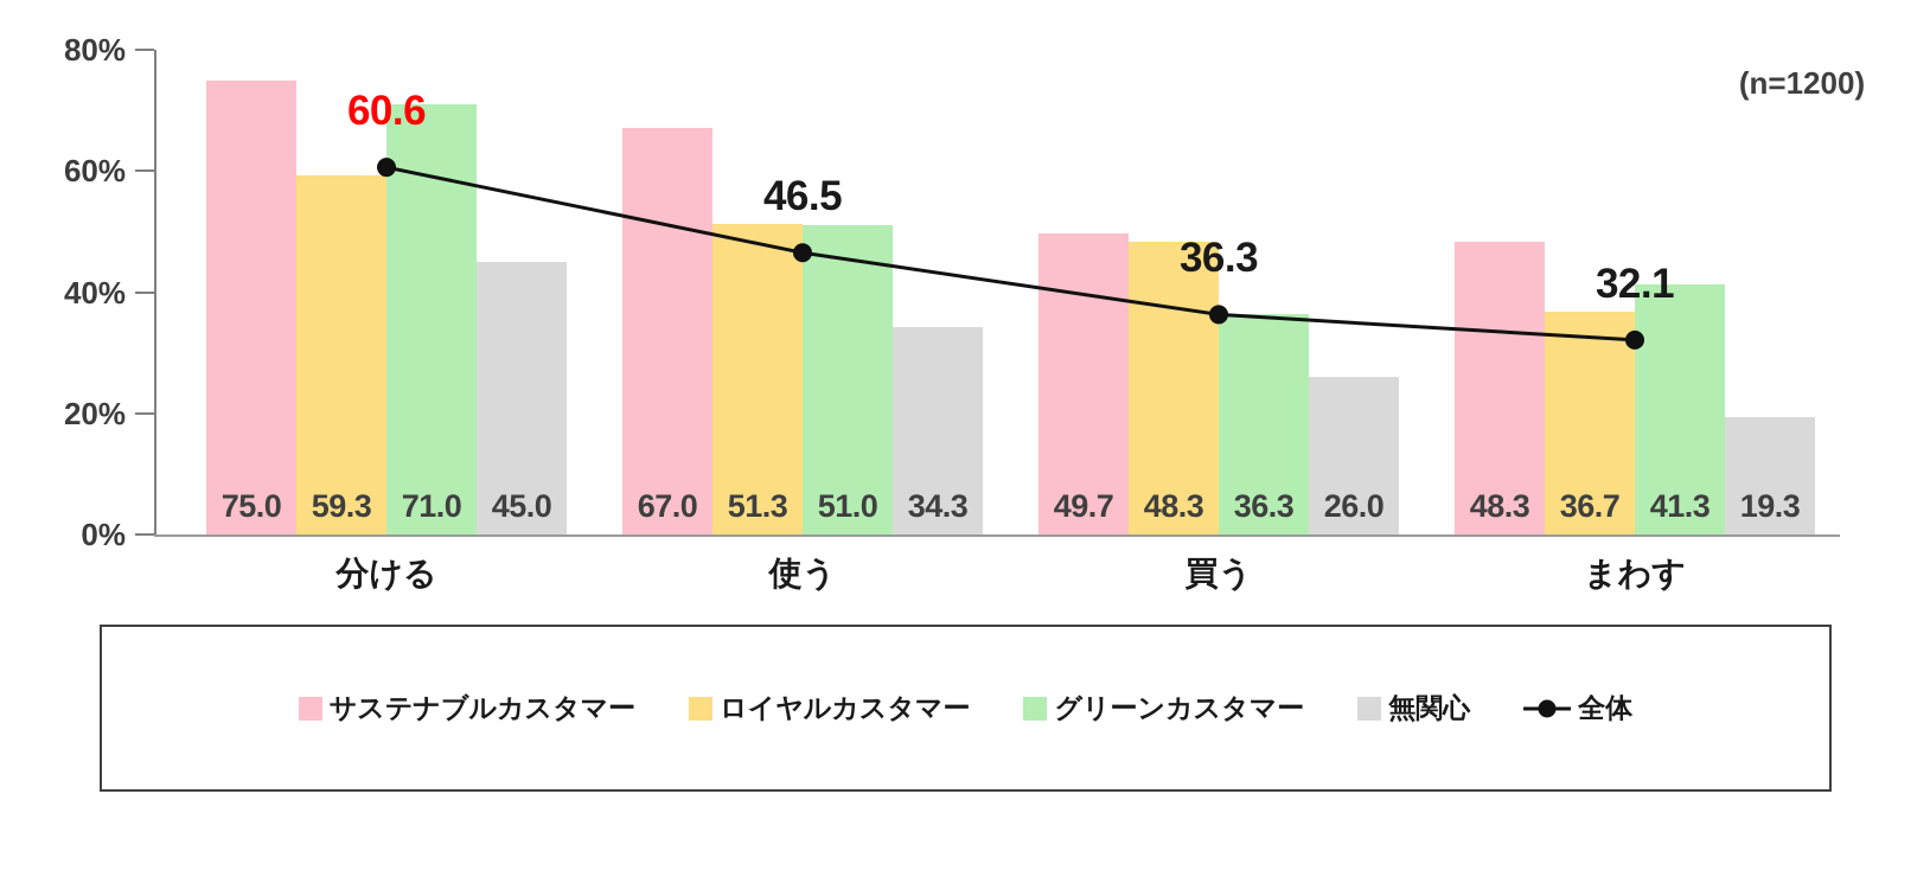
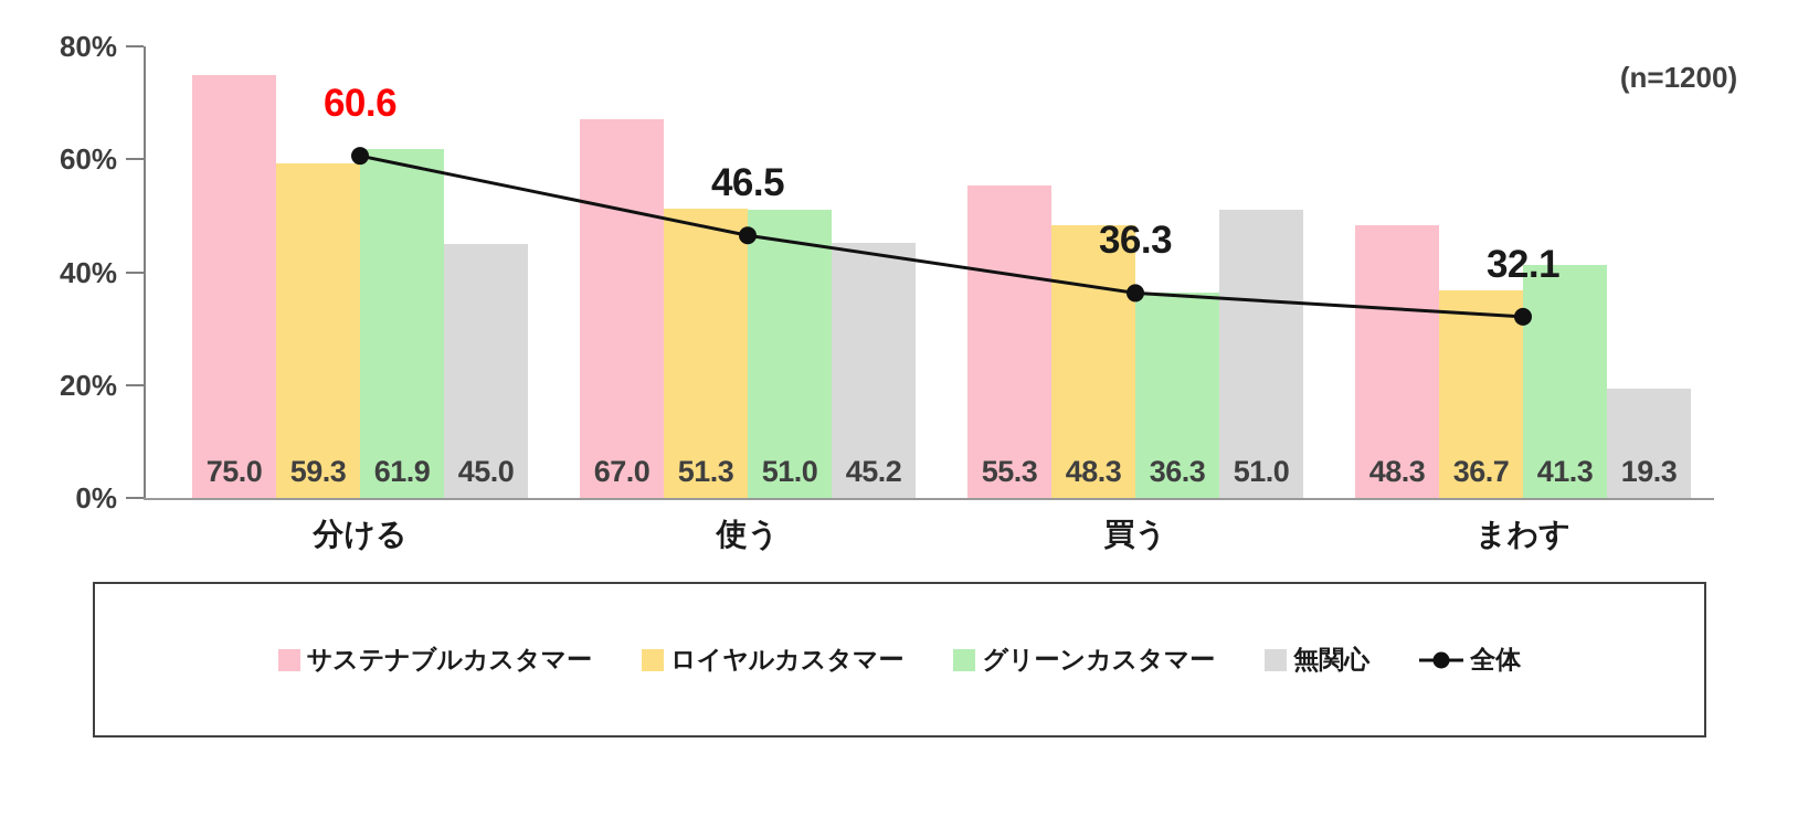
グリーンカスタマー/分ける: 71.0 -> 61.9
無関心/使う: 34.3 -> 45.2
サステナブルカスタマー/買う: 49.7 -> 55.3
無関心/買う: 26.0 -> 51.0
